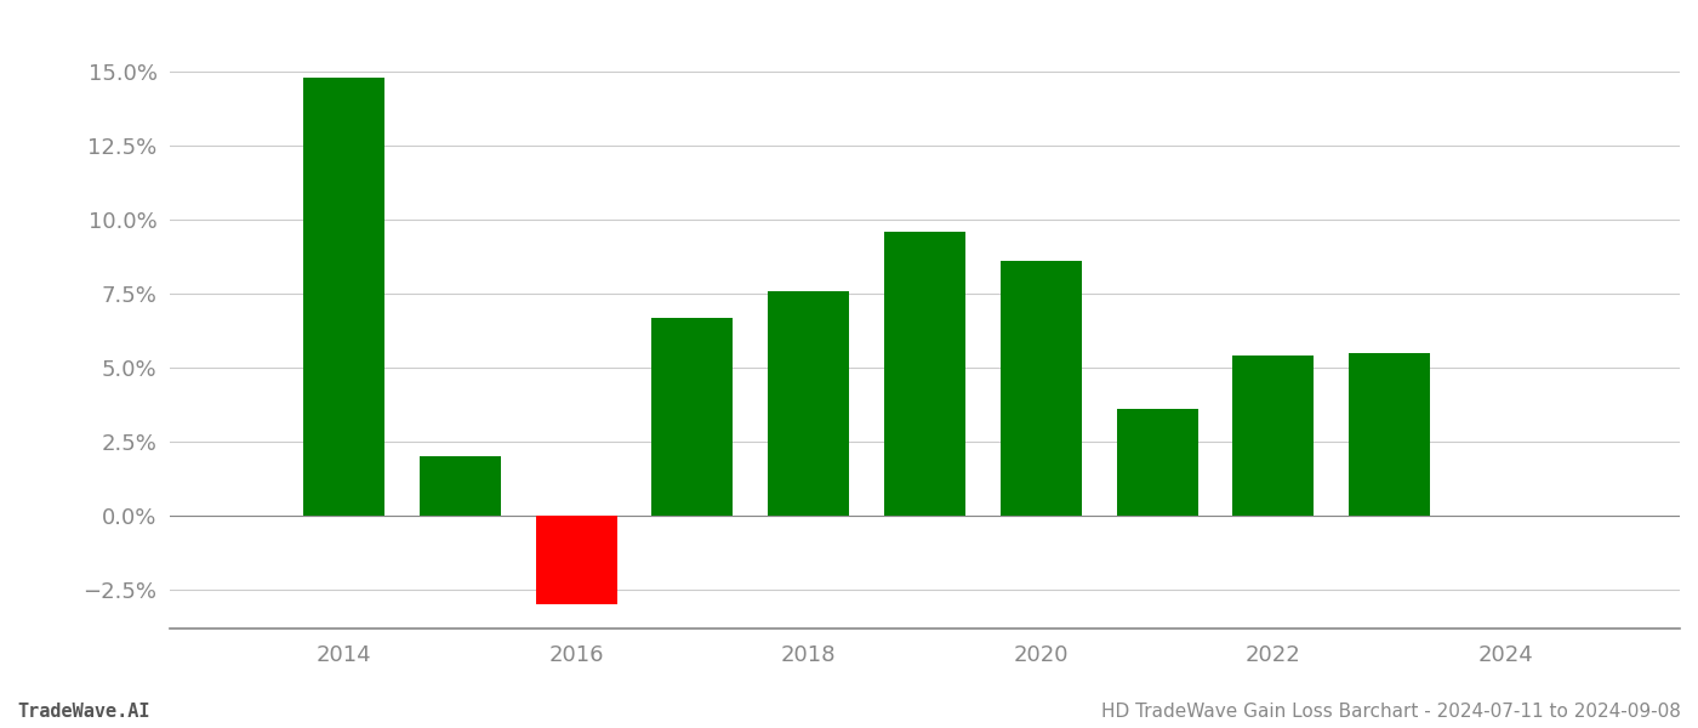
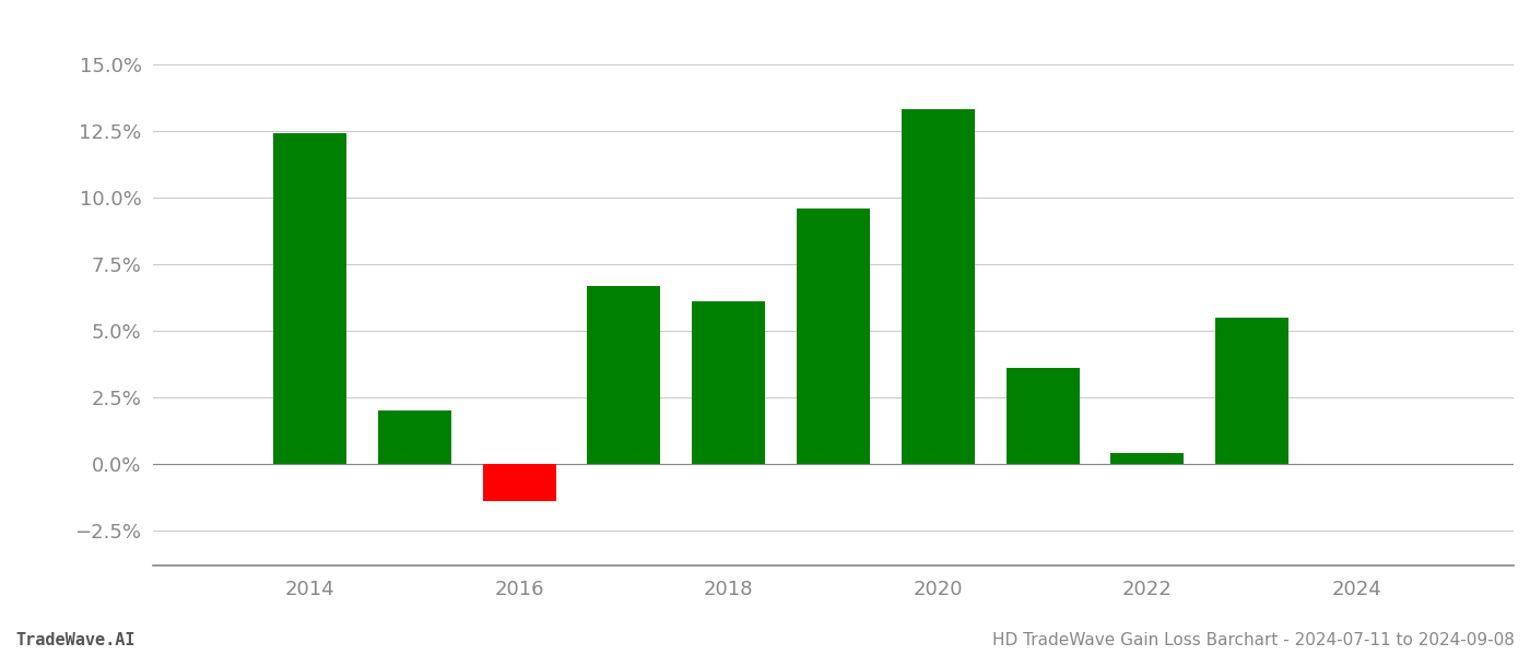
2014: 14.8% -> 12.4%
2016: -3.0% -> -1.4%
2018: 7.6% -> 6.1%
2020: 8.6% -> 13.3%
2022: 5.4% -> 0.4%
